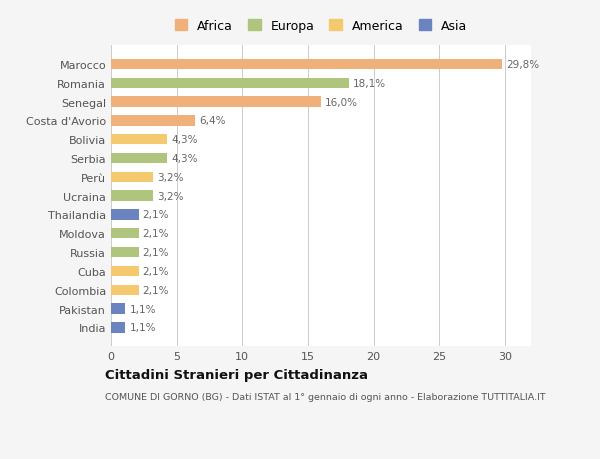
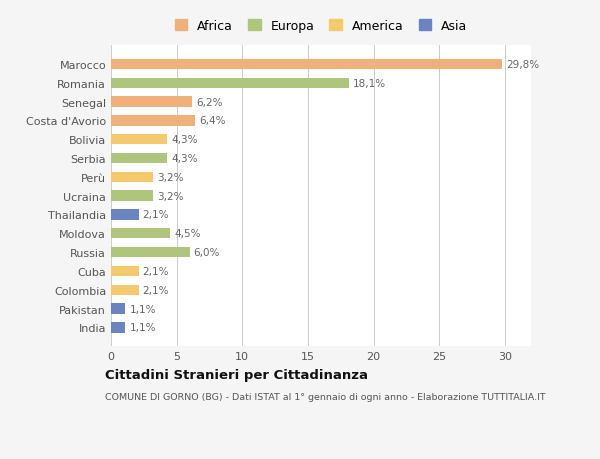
Senegal: 16,0% -> 6,2%
Moldova: 2,1% -> 4,5%
Russia: 2,1% -> 6,0%
